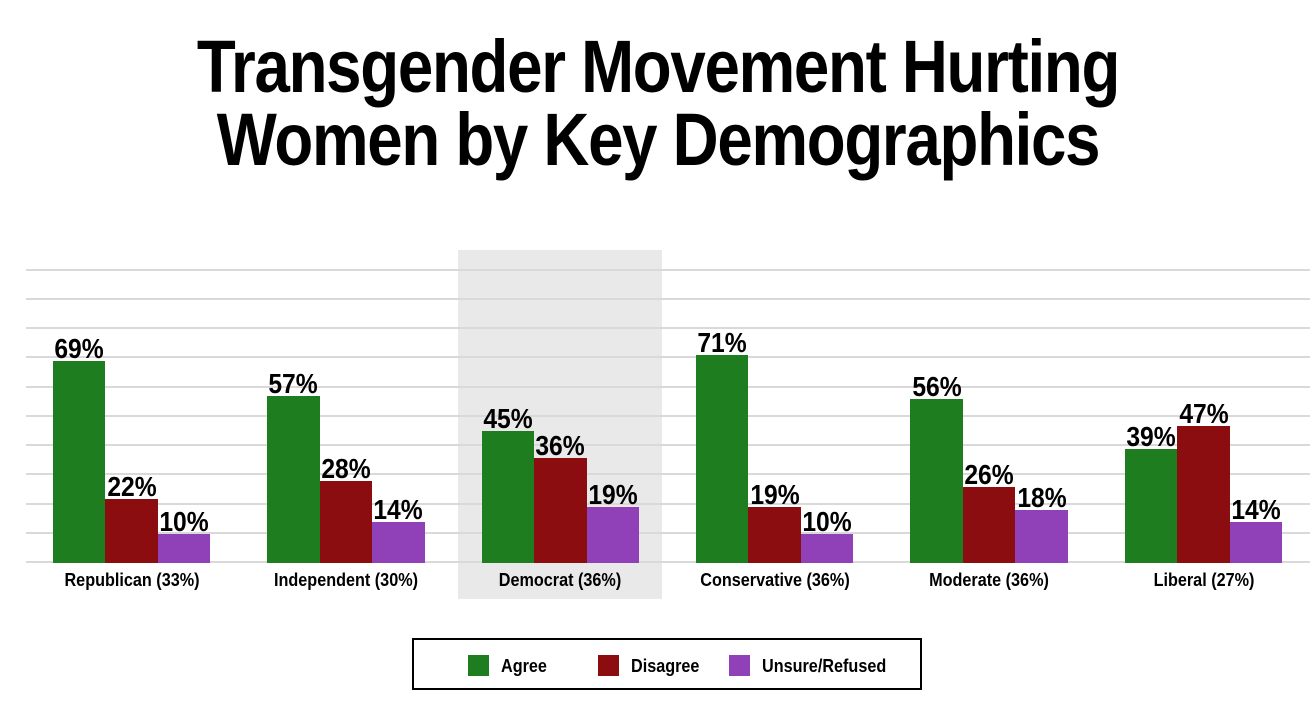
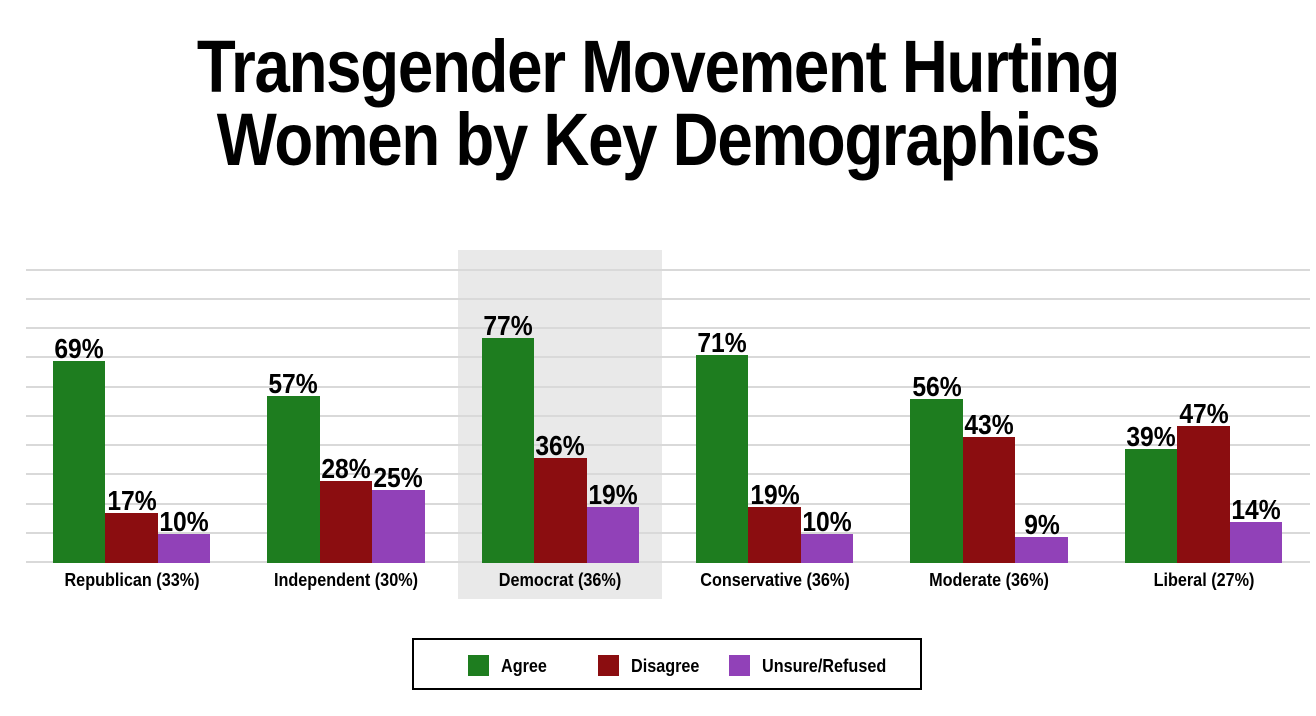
Disagree/Republican (33%): 22% -> 17%
Unsure/Refused/Independent (30%): 14% -> 25%
Agree/Democrat (36%): 45% -> 77%
Disagree/Moderate (36%): 26% -> 43%
Unsure/Refused/Moderate (36%): 18% -> 9%
